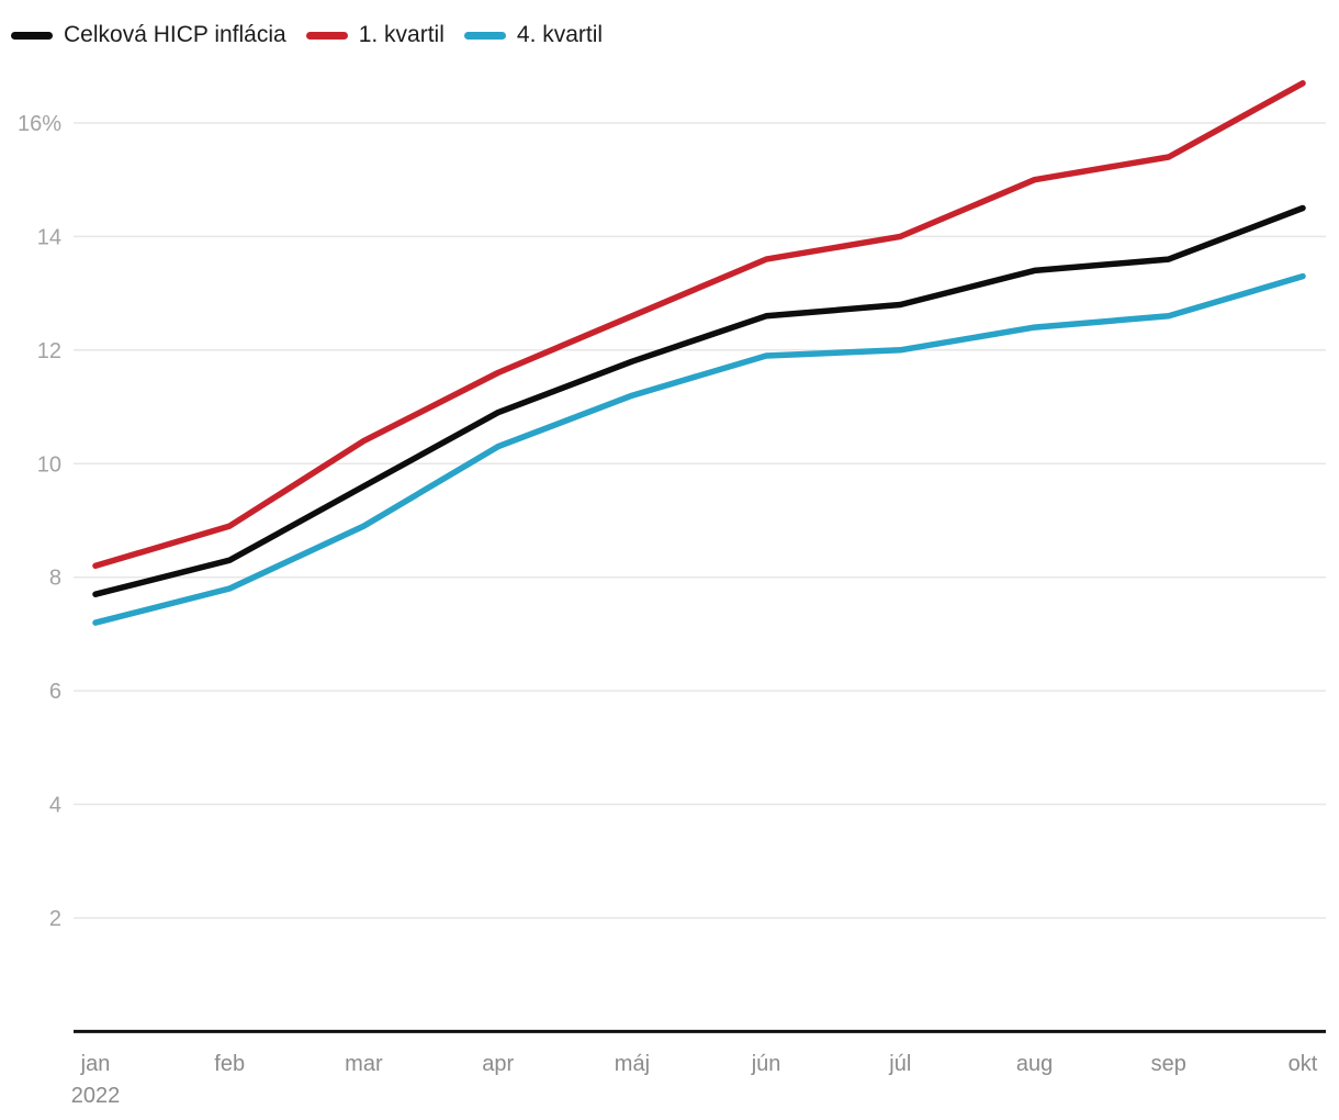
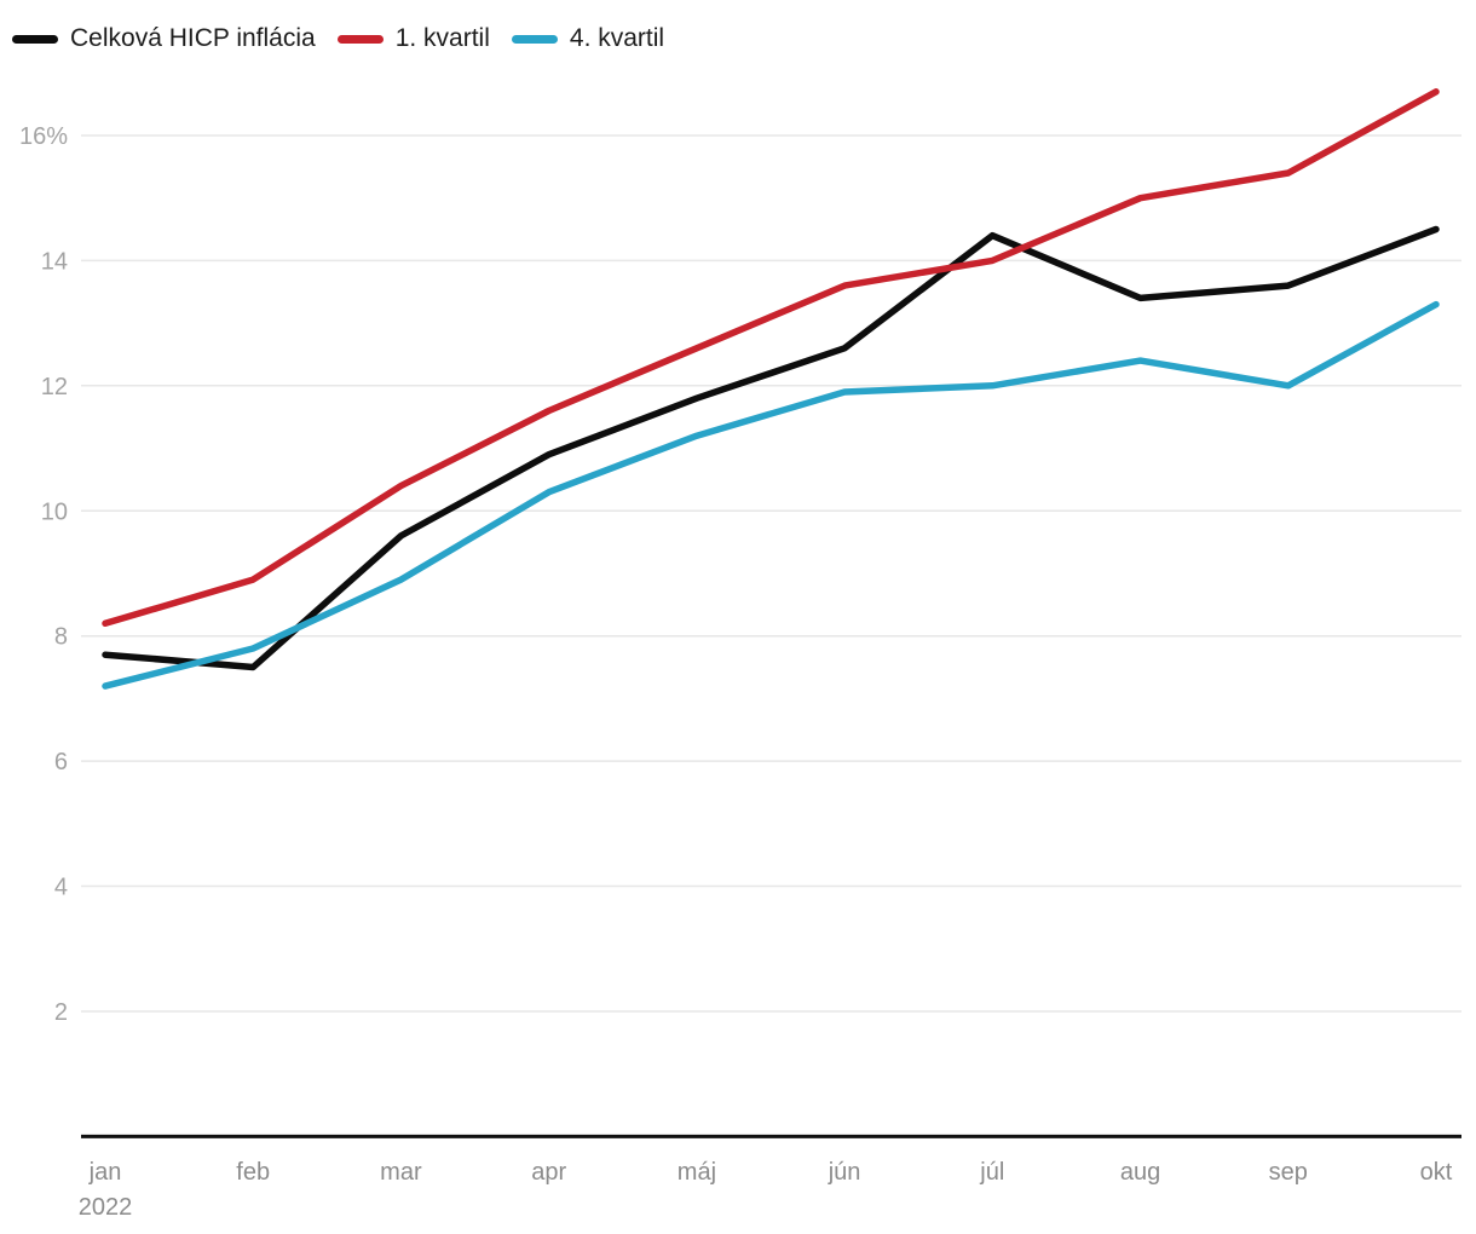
Celková HICP inflácia/feb: 8.3% -> 7.5%
Celková HICP inflácia/júl: 12.8% -> 14.4%
4. kvartil/sep: 12.6% -> 12.0%
